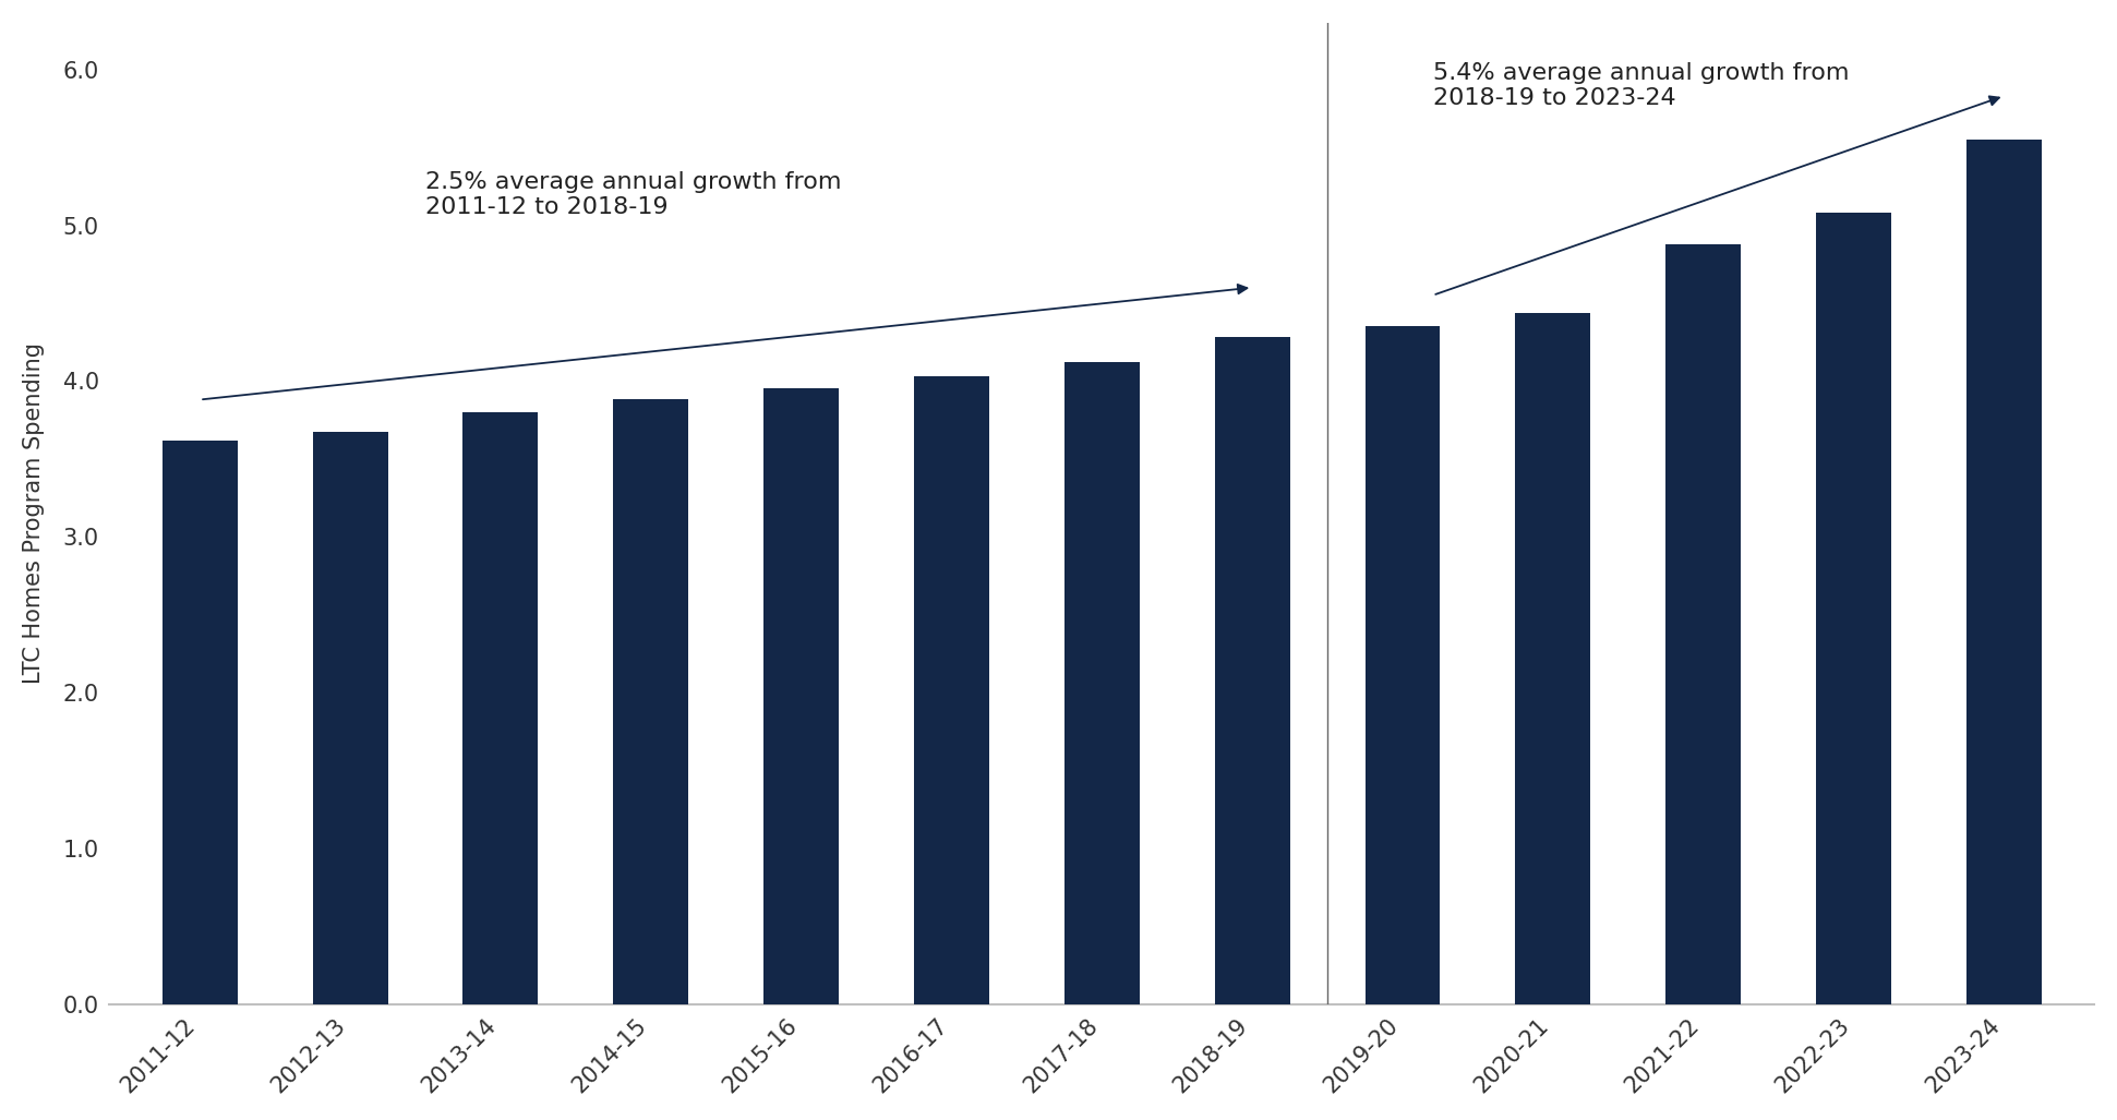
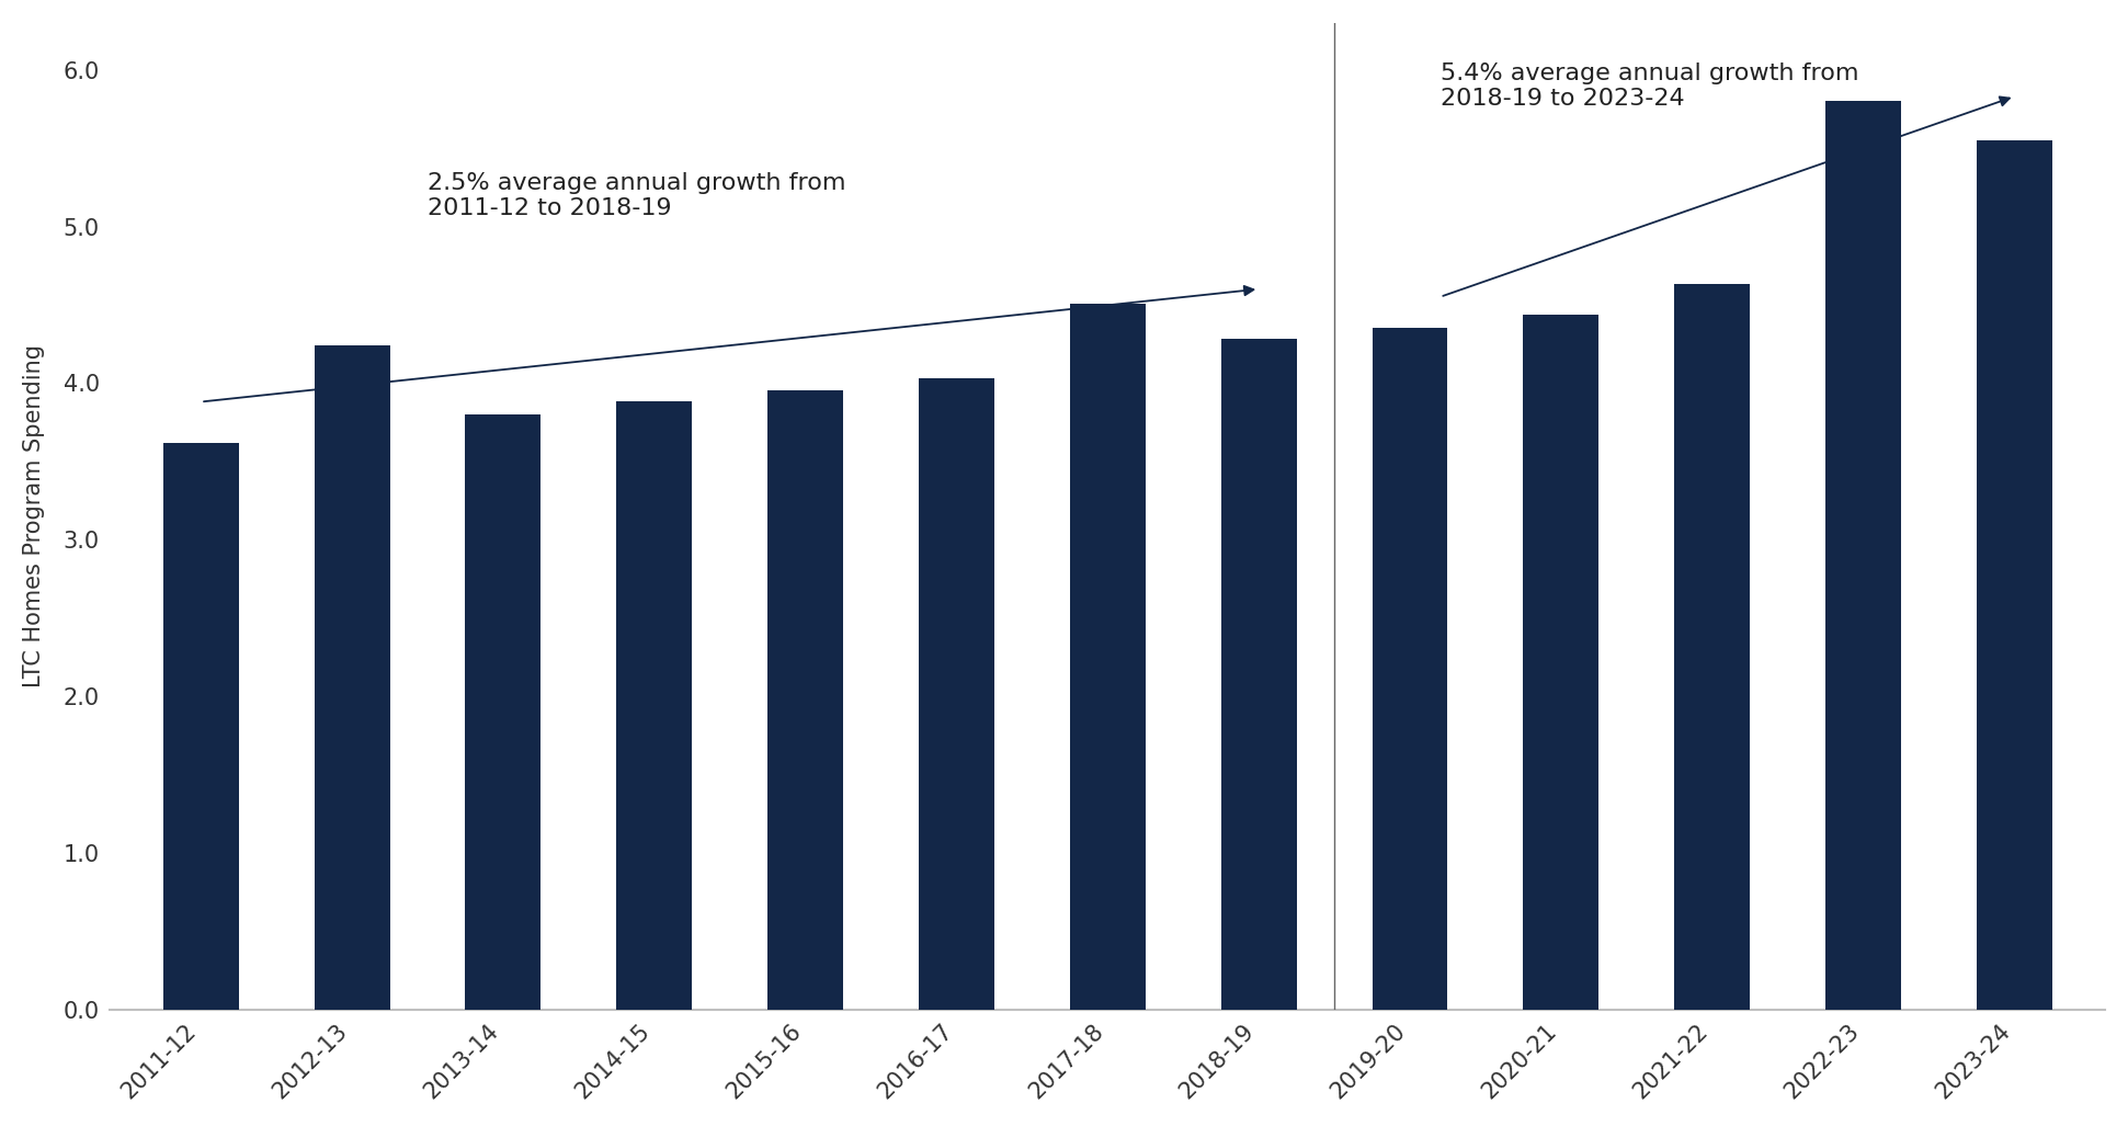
2012-13: 3.67 -> 4.24
2017-18: 4.12 -> 4.51
2021-22: 4.88 -> 4.63
2022-23: 5.08 -> 5.80
